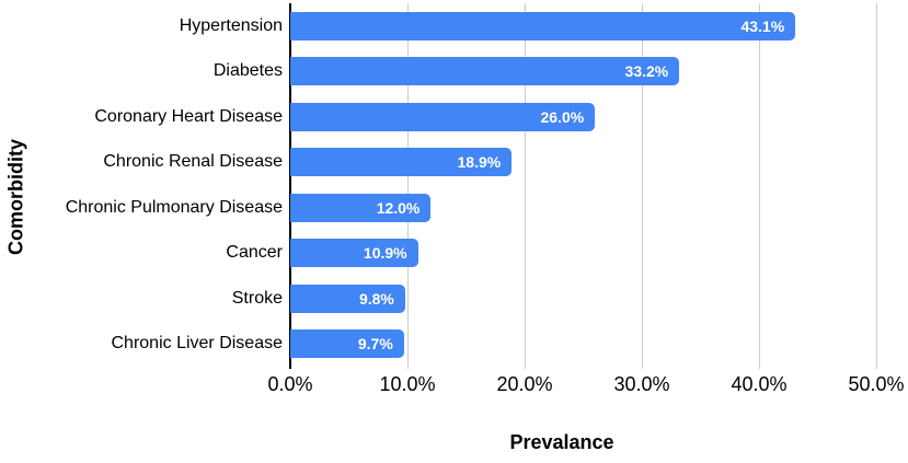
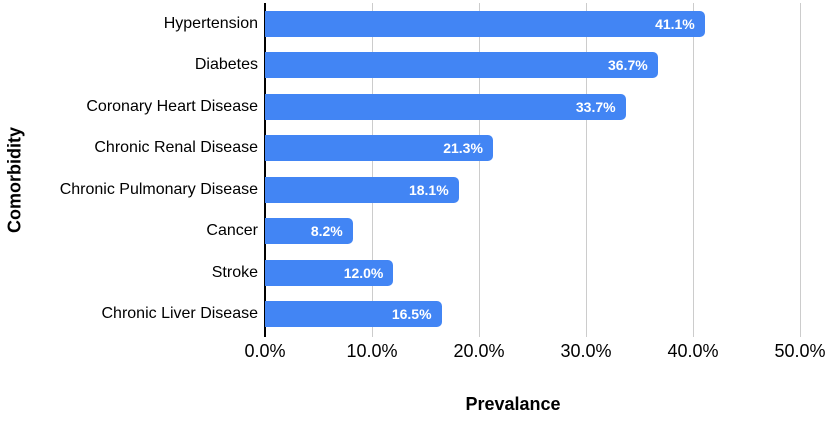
Hypertension: 43.1% -> 41.1%
Diabetes: 33.2% -> 36.7%
Coronary Heart Disease: 26.0% -> 33.7%
Chronic Renal Disease: 18.9% -> 21.3%
Chronic Pulmonary Disease: 12.0% -> 18.1%
Cancer: 10.9% -> 8.2%
Stroke: 9.8% -> 12.0%
Chronic Liver Disease: 9.7% -> 16.5%
